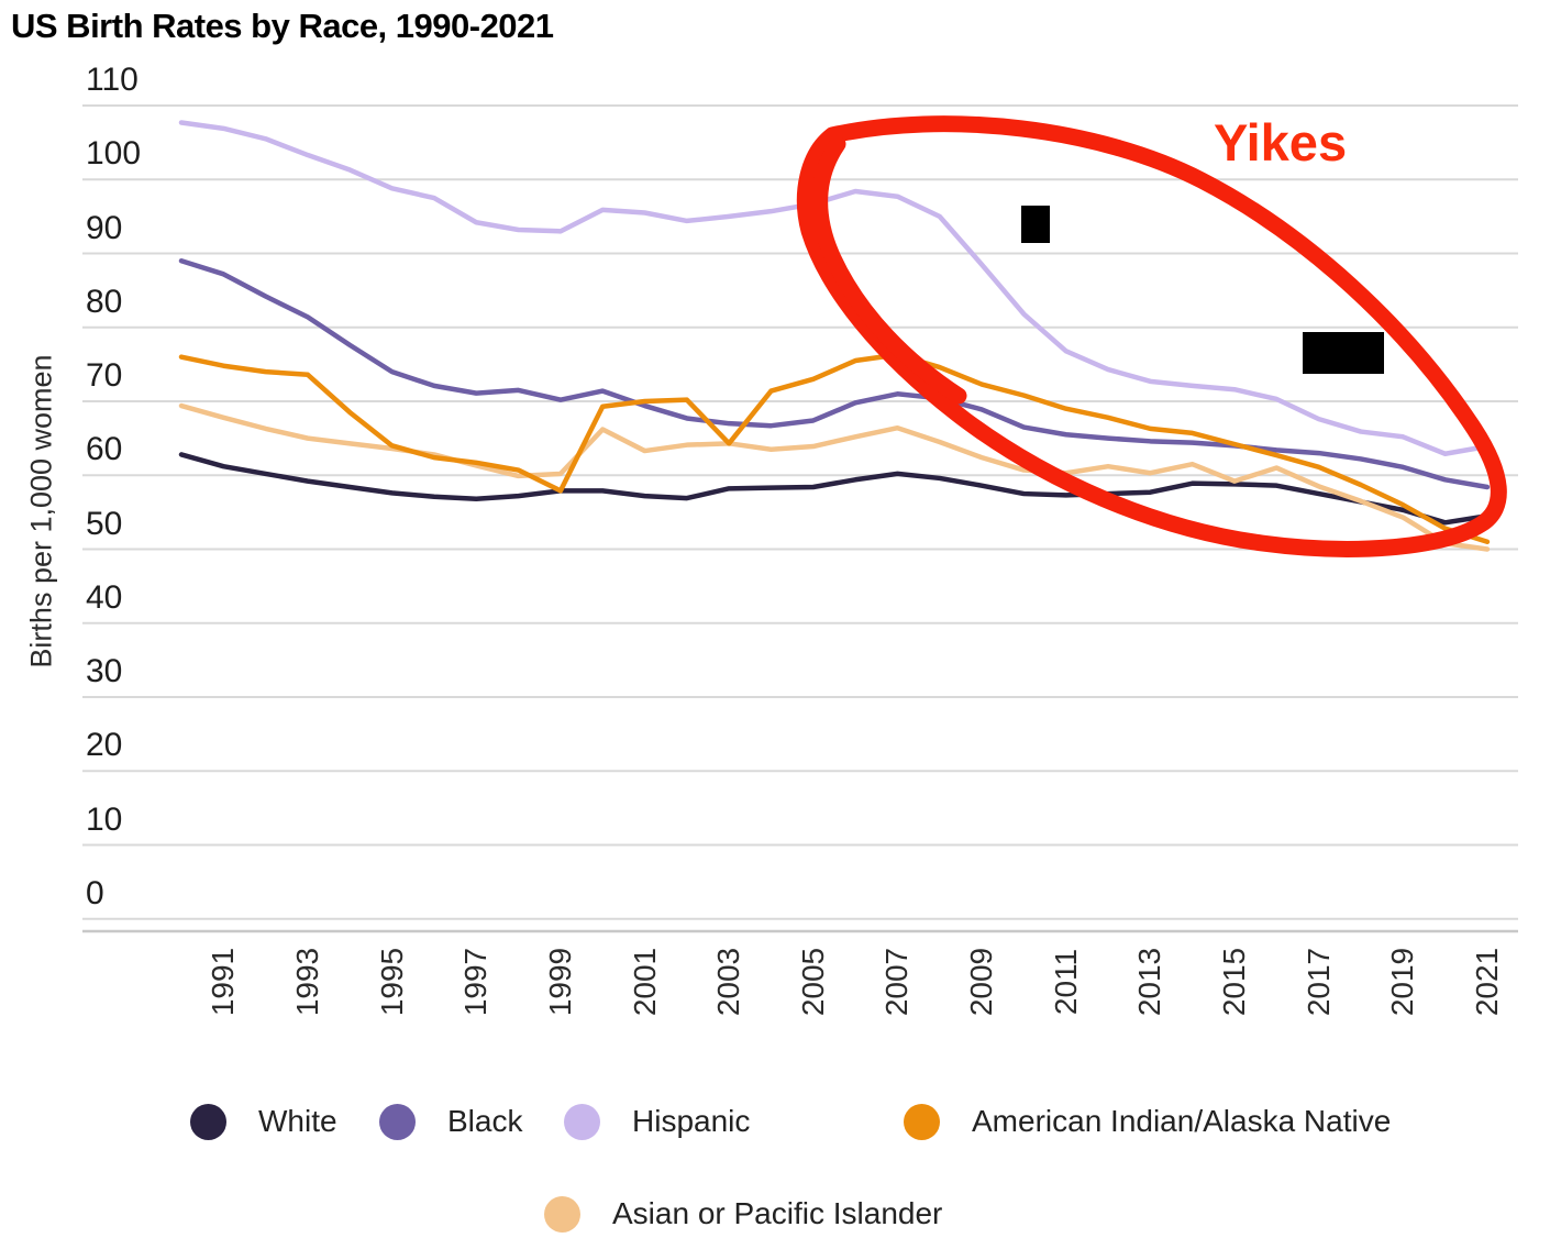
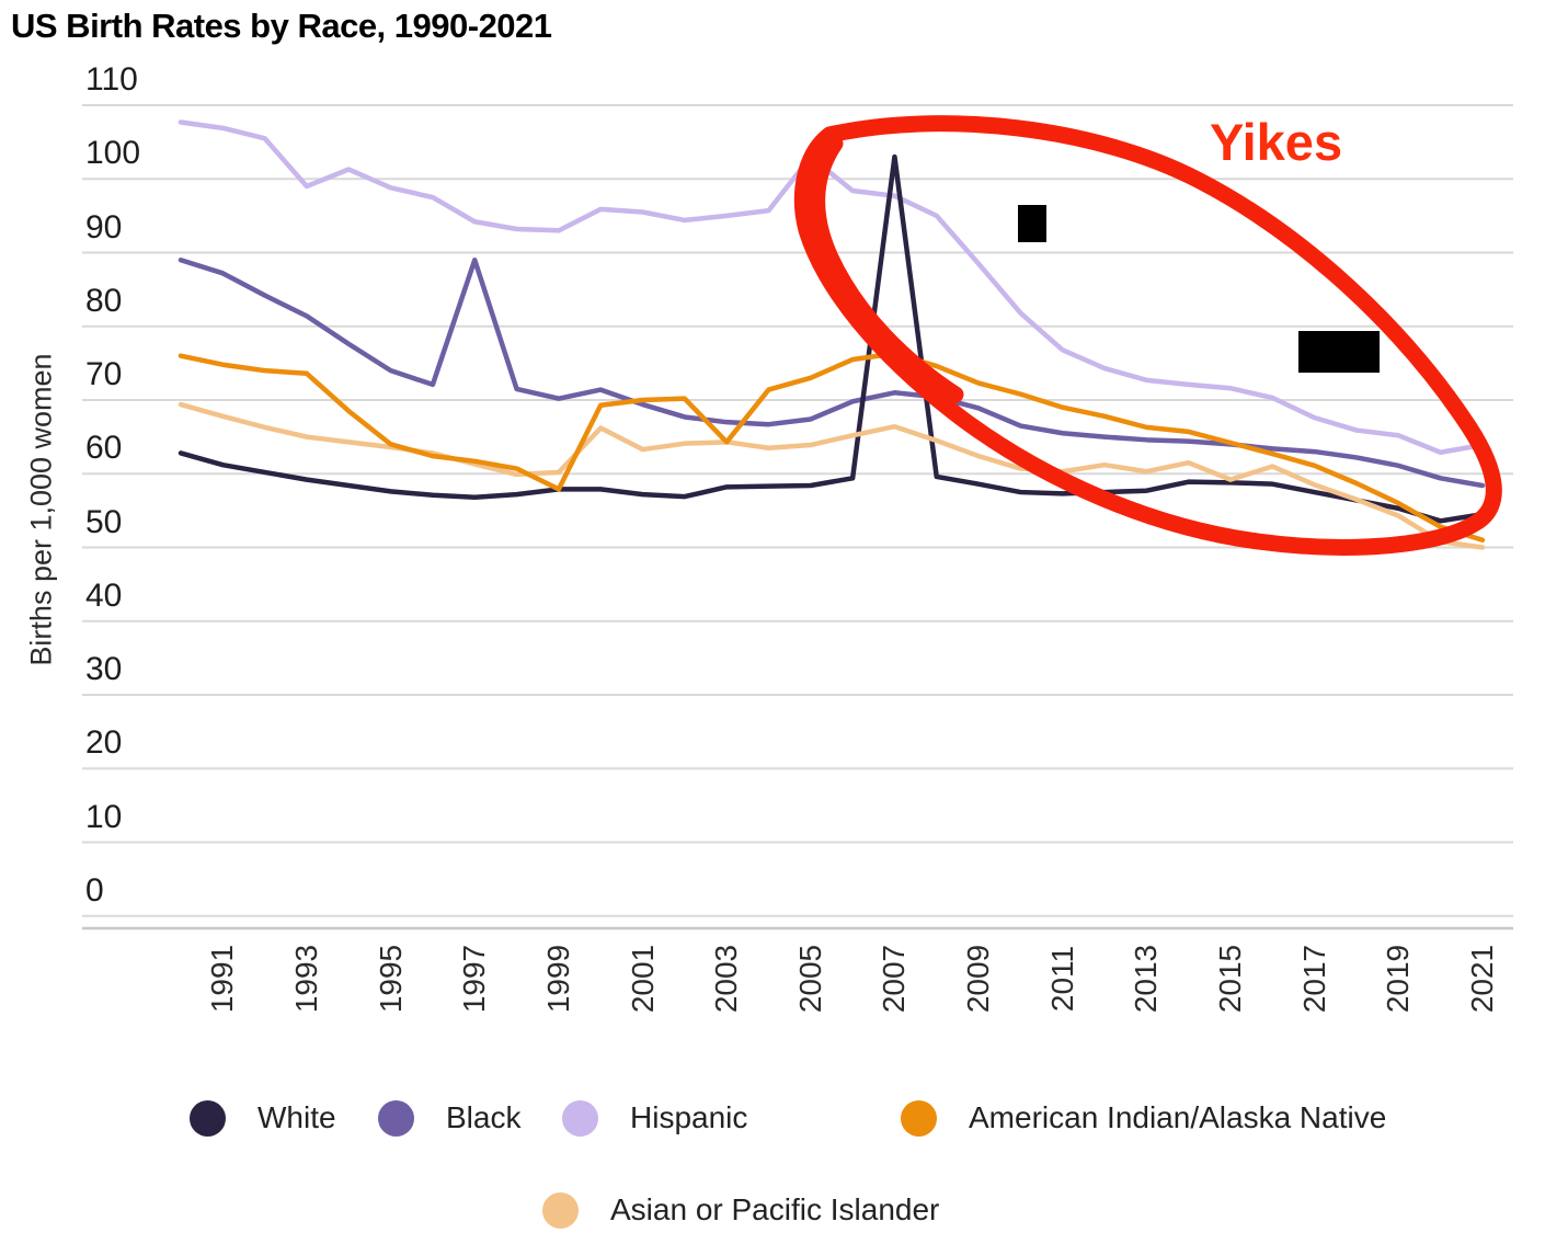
Hispanic/1993: 103 -> 99
Black/1997: 71 -> 89
Hispanic/2005: 97 -> 103
White/2007: 60 -> 103
